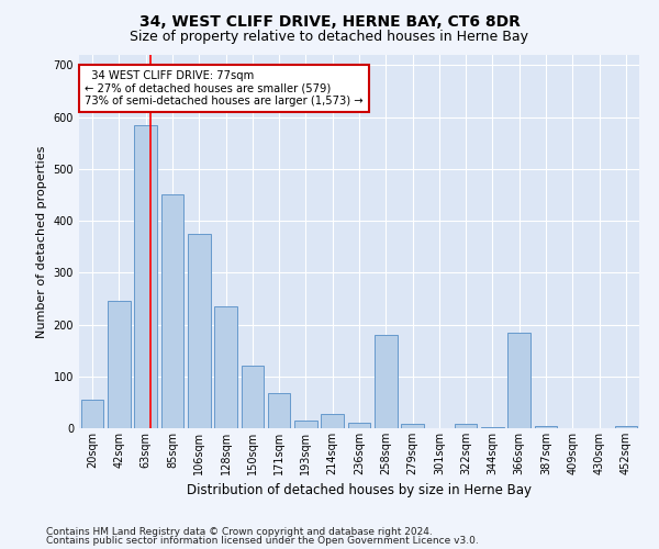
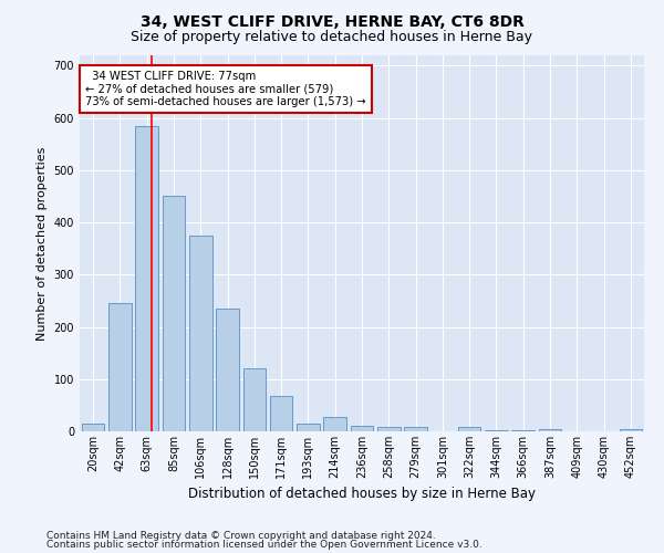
20sqm: 55 -> 15
258sqm: 180 -> 8
366sqm: 185 -> 3
